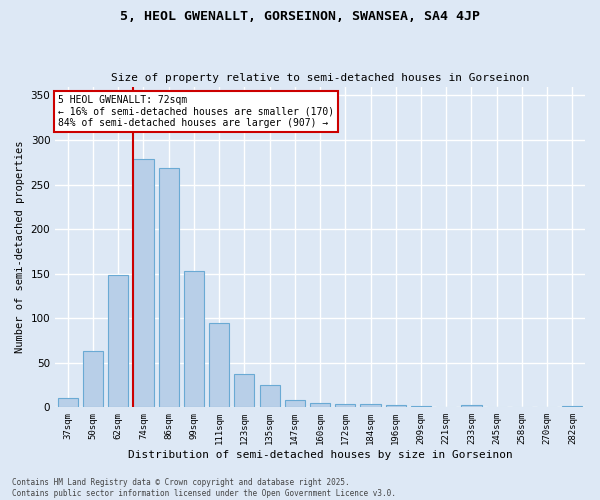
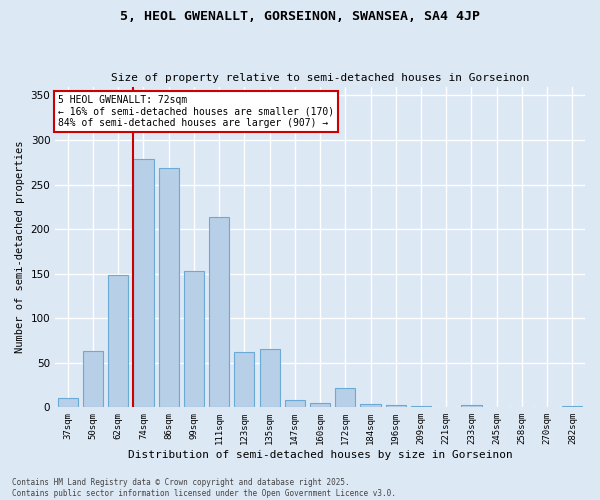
111sqm: 95 -> 214
123sqm: 37 -> 62
135sqm: 25 -> 66
172sqm: 4 -> 22
